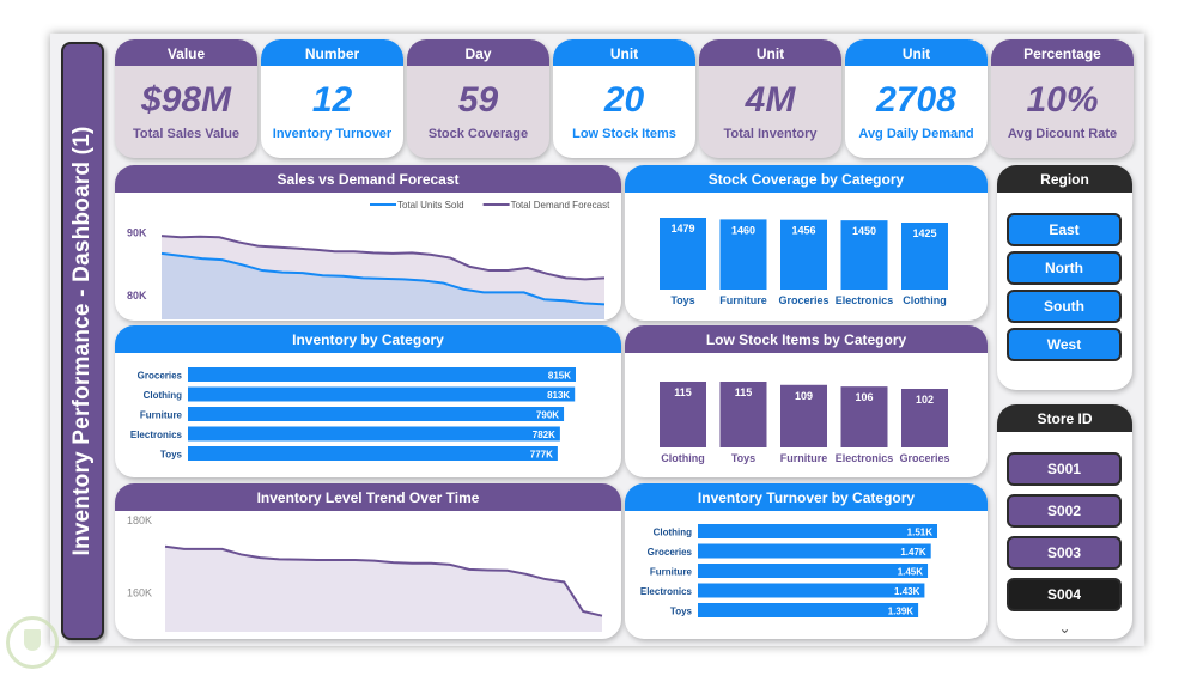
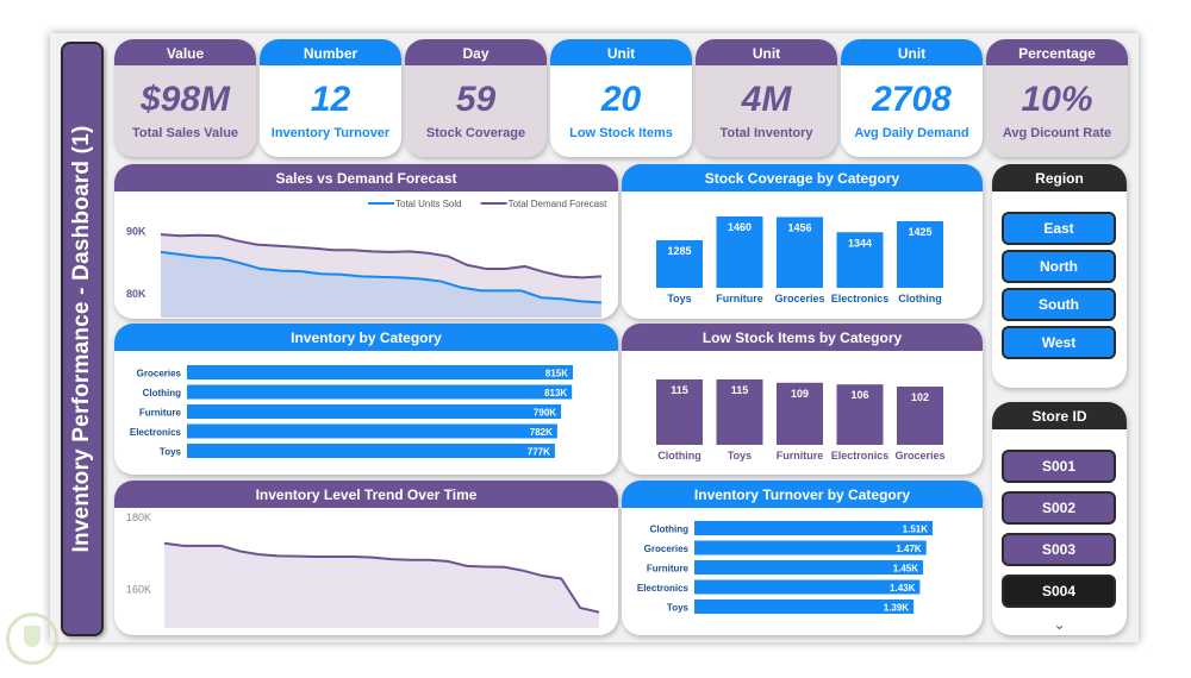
Stock Coverage by Category/Toys: 1479 -> 1285
Stock Coverage by Category/Electronics: 1450 -> 1344
